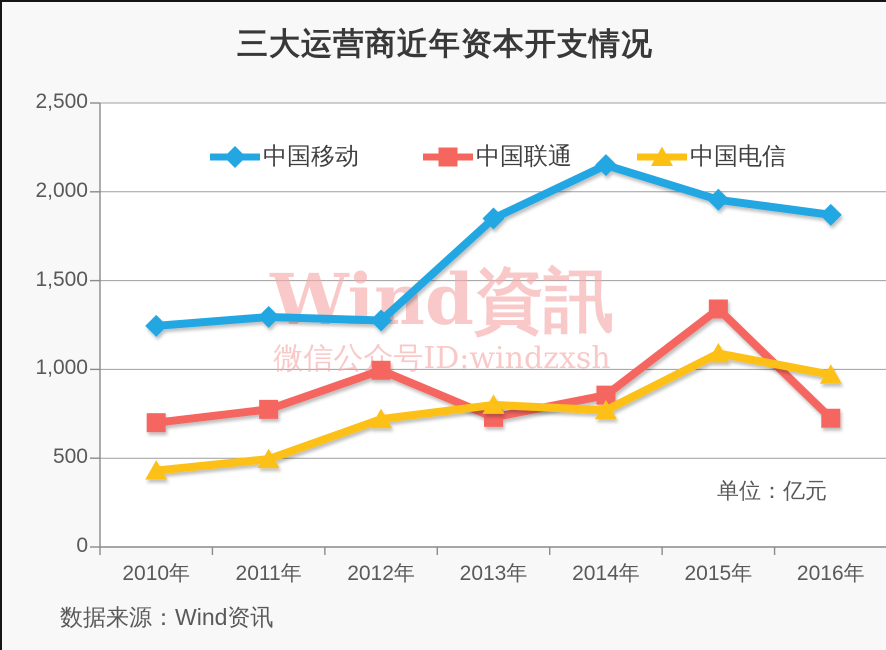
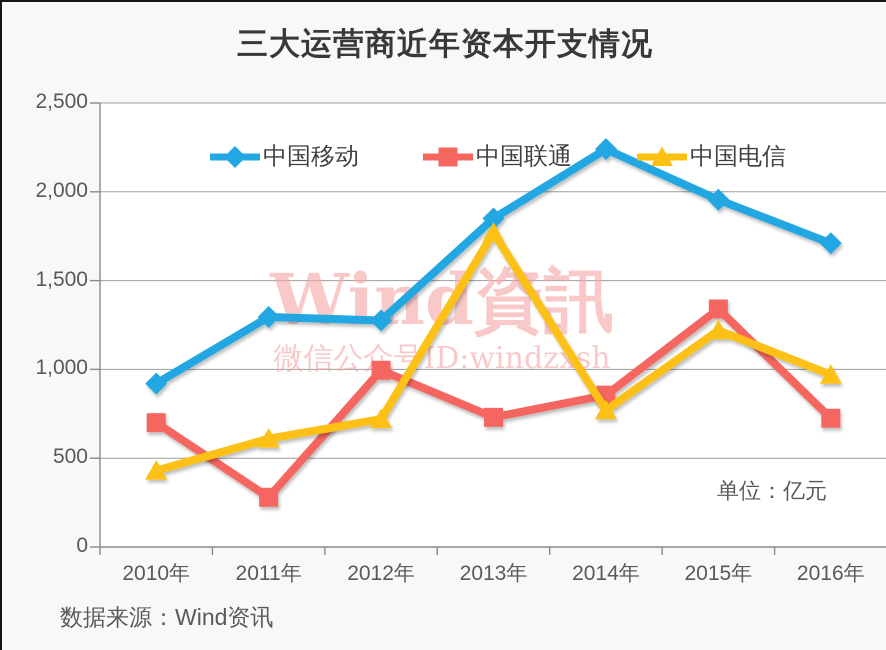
中国移动/2010年: 1240 -> 920
中国联通/2011年: 780 -> 280
中国电信/2011年: 500 -> 610
中国电信/2013年: 800 -> 1770
中国移动/2014年: 2150 -> 2240
中国电信/2015年: 1090 -> 1220
中国移动/2016年: 1870 -> 1710
